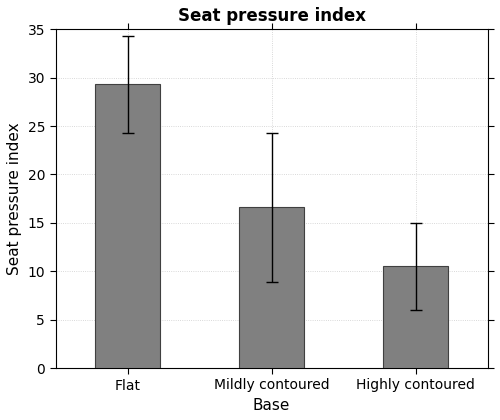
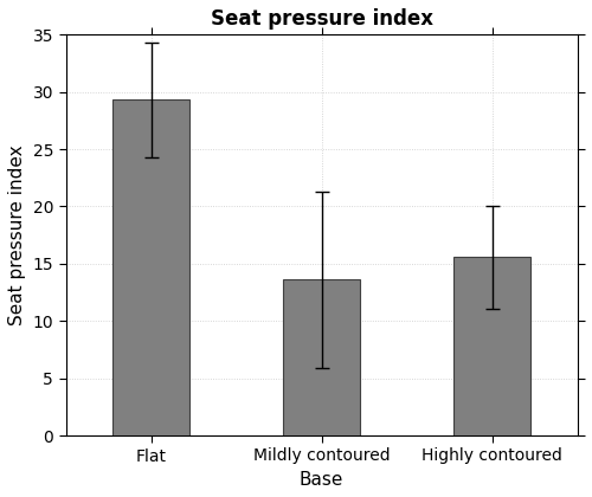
Mildly contoured: 16.6 -> 13.6
Highly contoured: 10.5 -> 15.6
